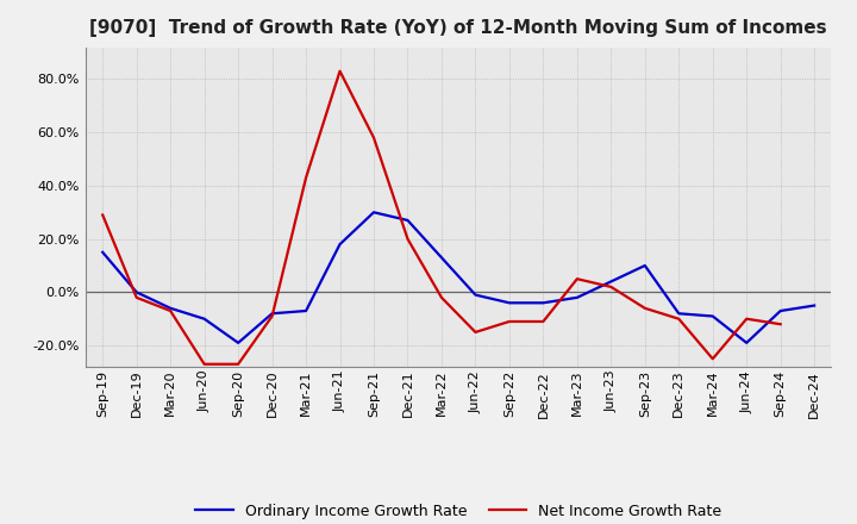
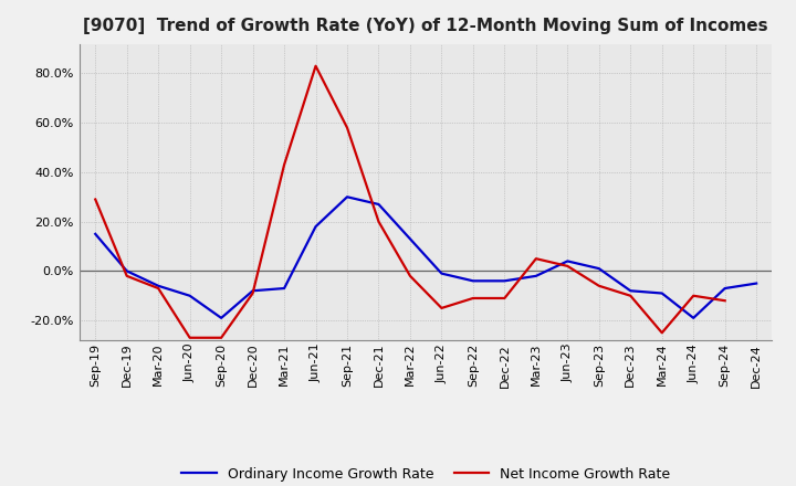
Ordinary Income Growth Rate/Sep-23: 10% -> 1%
